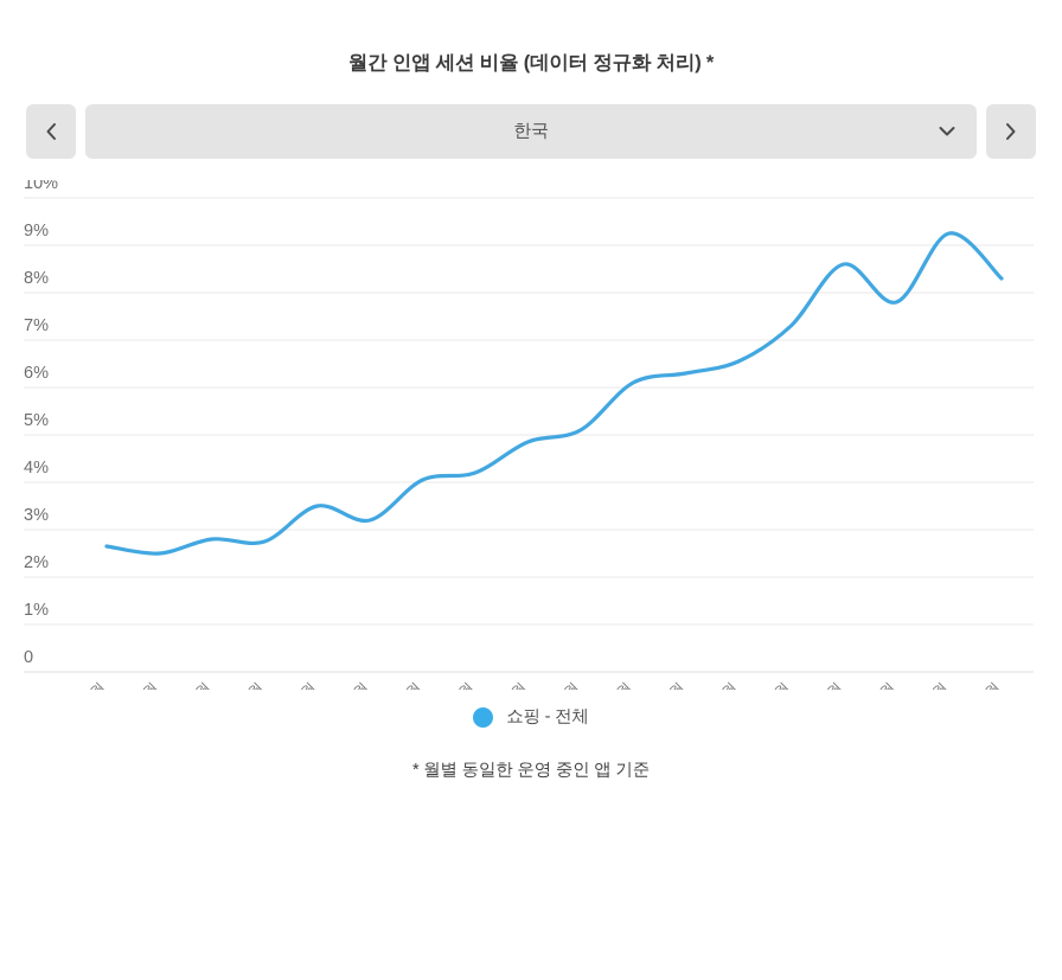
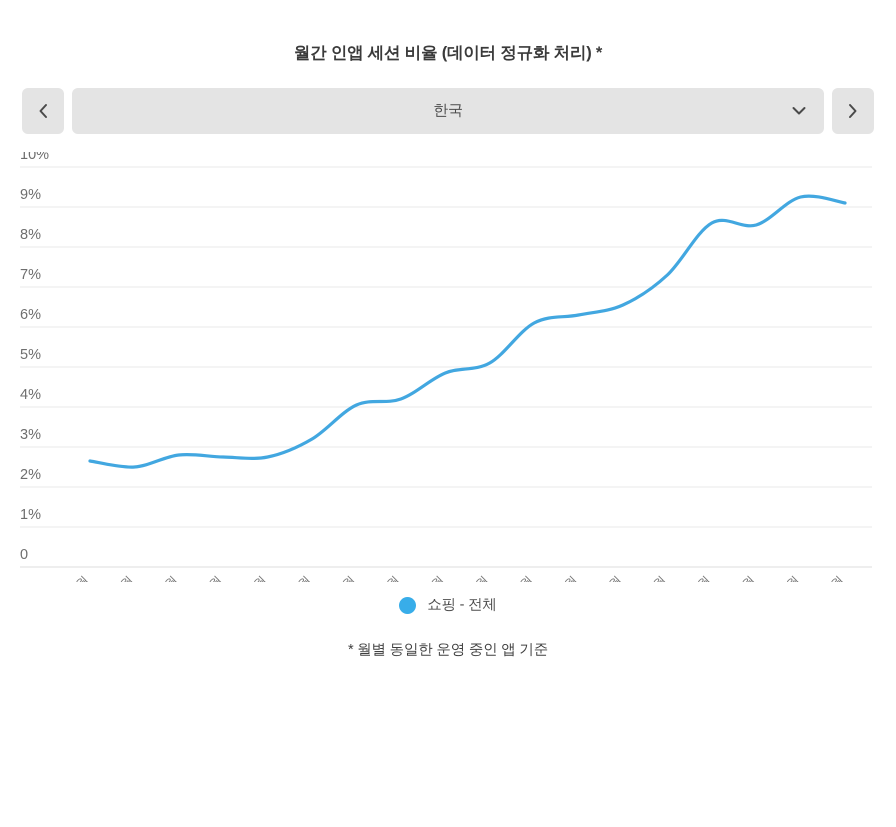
2019년 5월: 3.5% -> 2.8%
2020년 4월: 7.8% -> 8.6%
2020년 6월: 8.3% -> 9.1%
